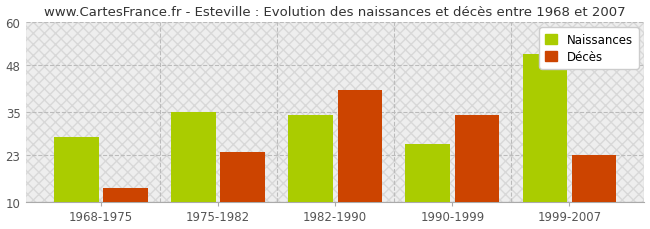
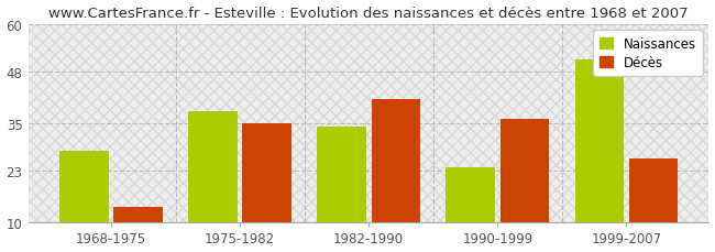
Naissances/1975-1982: 35 -> 38
Décès/1975-1982: 24 -> 35
Naissances/1990-1999: 26 -> 24
Décès/1990-1999: 34 -> 36
Décès/1999-2007: 23 -> 26
